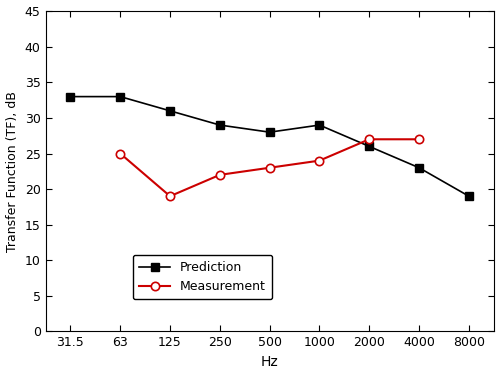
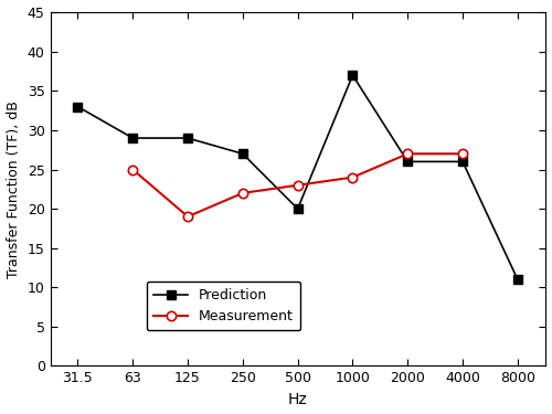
Prediction/63: 33 -> 29
Prediction/125: 31 -> 29
Prediction/250: 29 -> 27
Prediction/500: 28 -> 20
Prediction/1000: 29 -> 37
Prediction/4000: 23 -> 26
Prediction/8000: 19 -> 11
